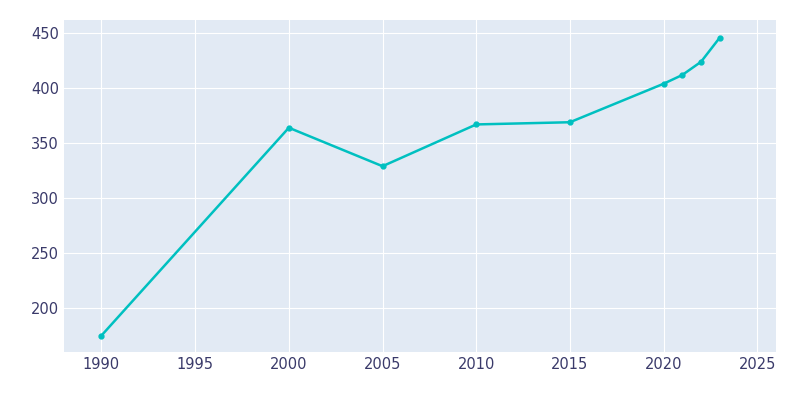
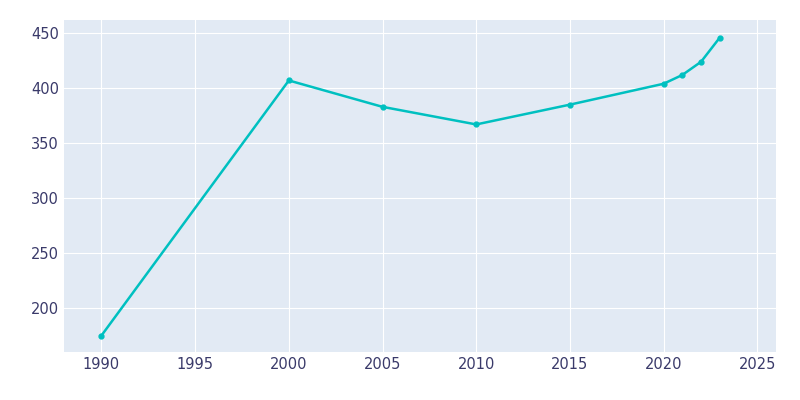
2000: 364 -> 407
2005: 329 -> 383
2015: 369 -> 385
